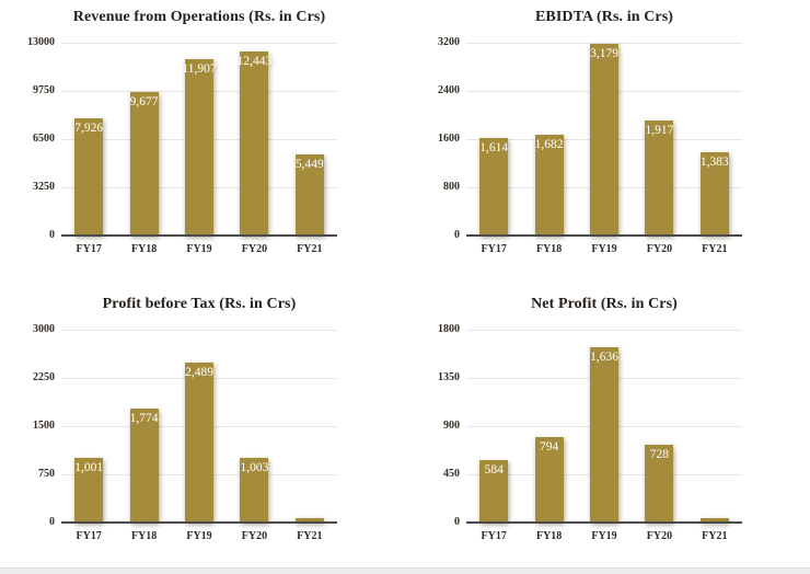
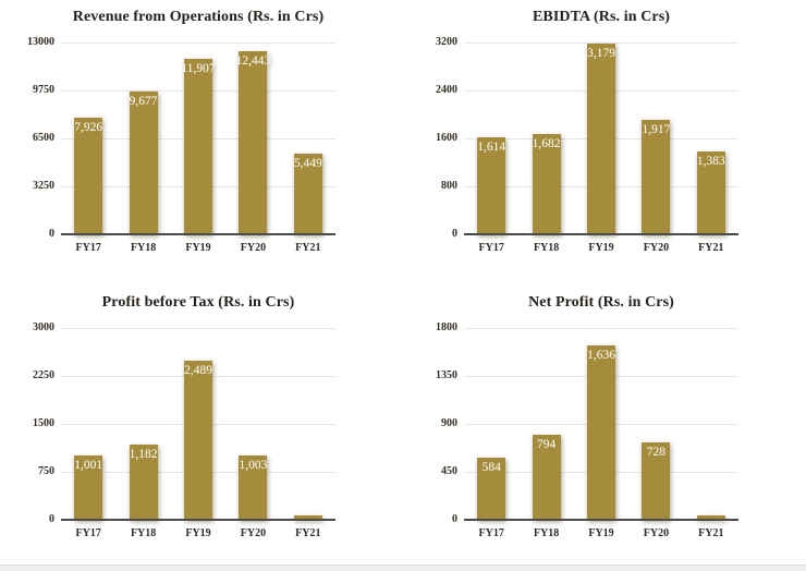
Profit before Tax (Rs. in Crs)/FY18: 1,774 -> 1,182
